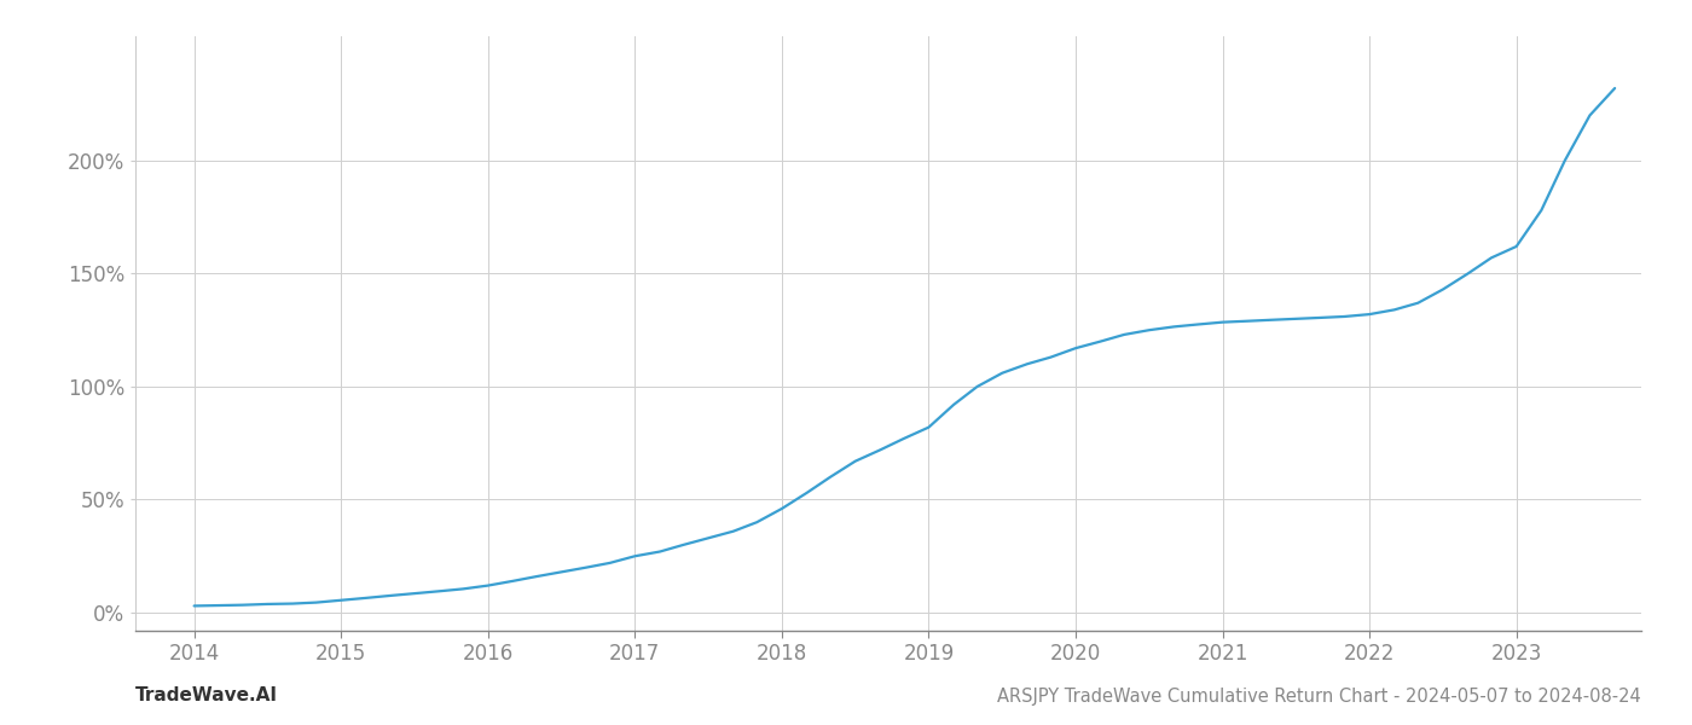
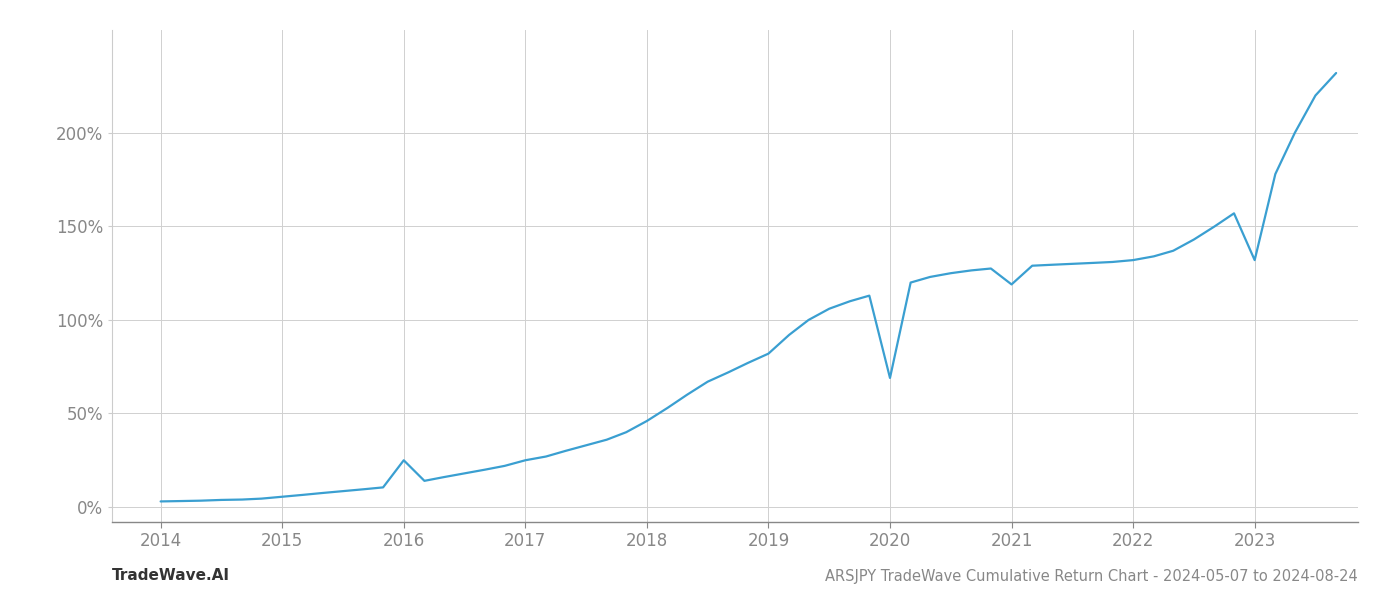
2016: 12% -> 25%
2020: 117% -> 69%
2021: 128% -> 119%
2023: 162% -> 132%
